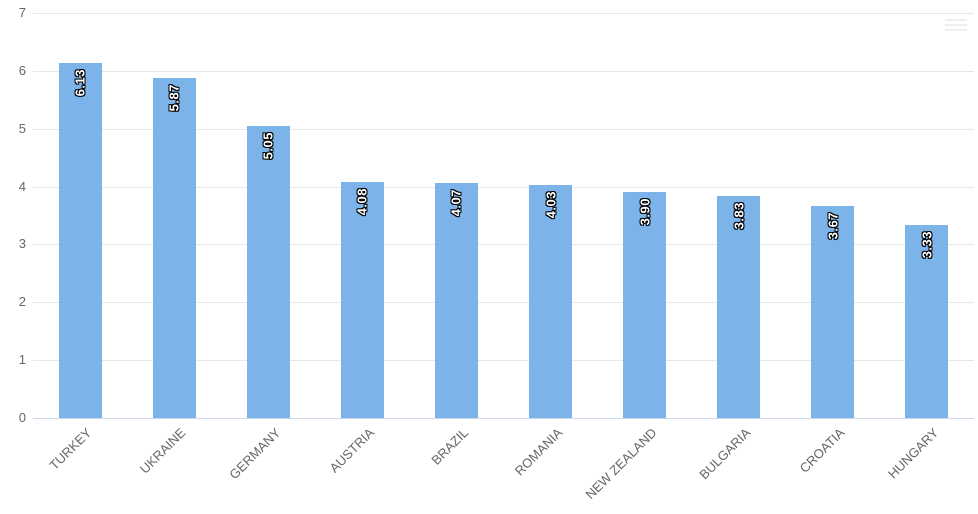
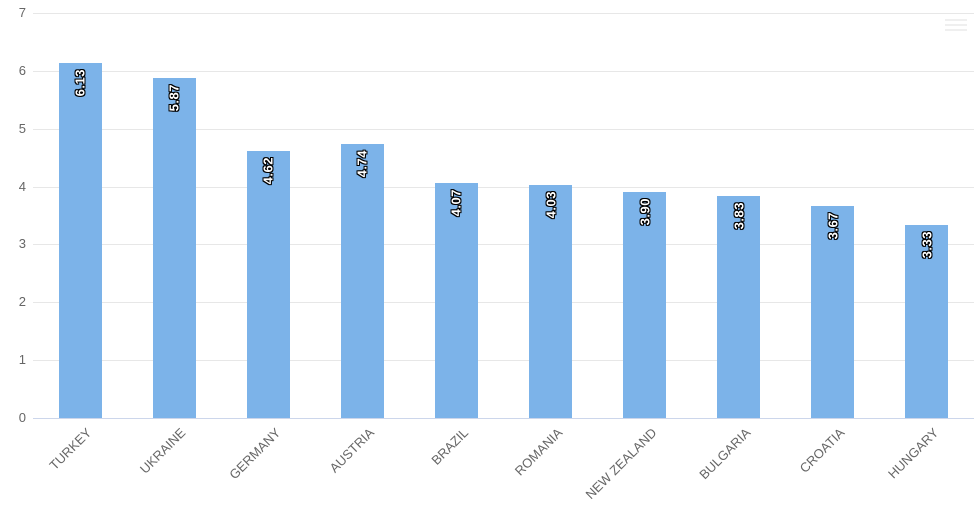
GERMANY: 5.05 -> 4.62
AUSTRIA: 4.08 -> 4.74
